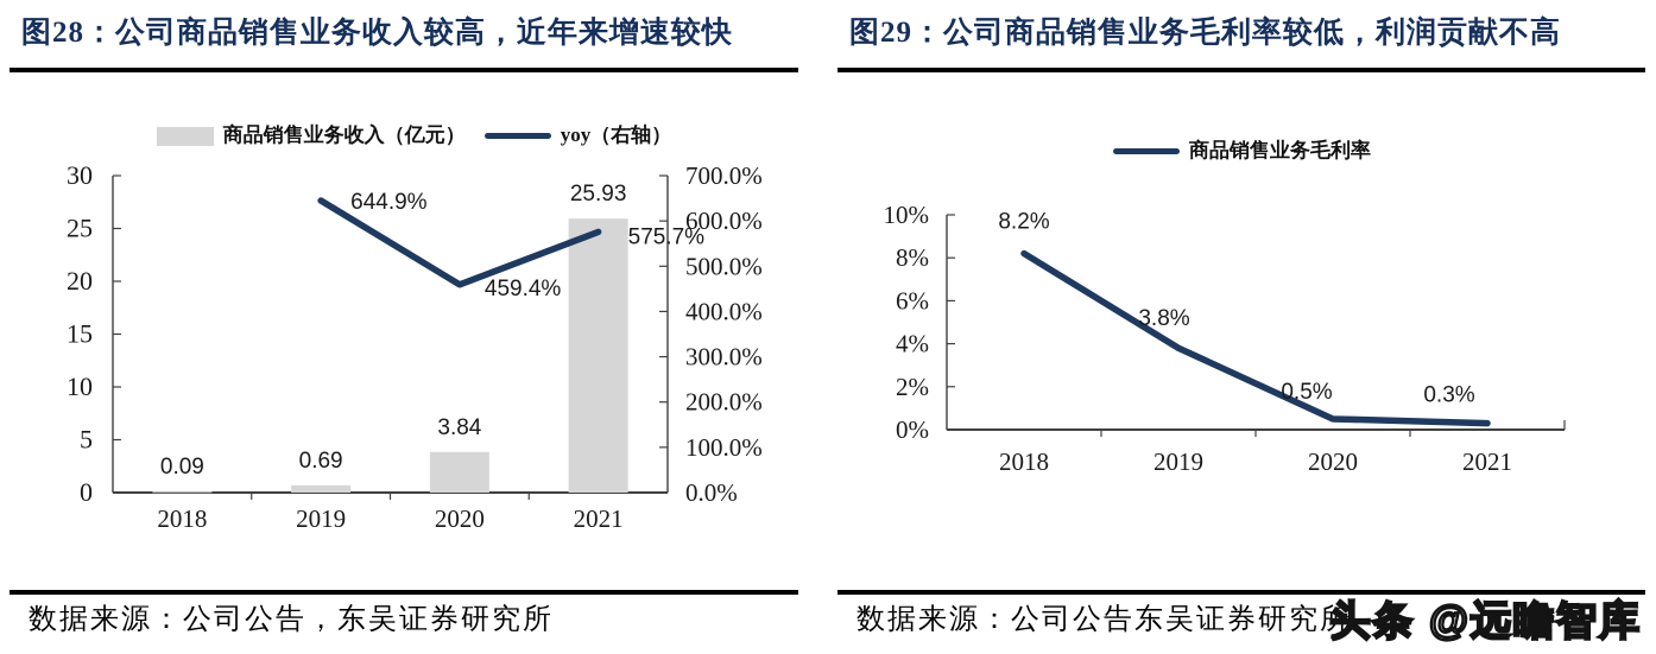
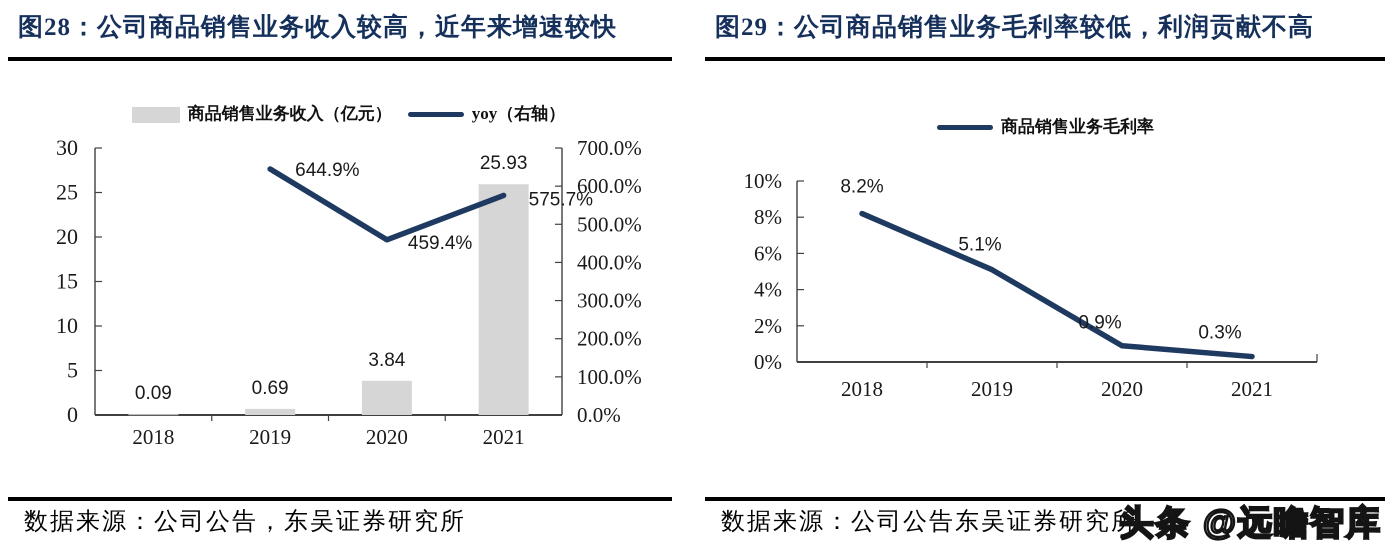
图29：公司商品销售业务毛利率较低，利润贡献不高/2019: 3.8% -> 5.1%
图29：公司商品销售业务毛利率较低，利润贡献不高/2020: 0.5% -> 0.9%
